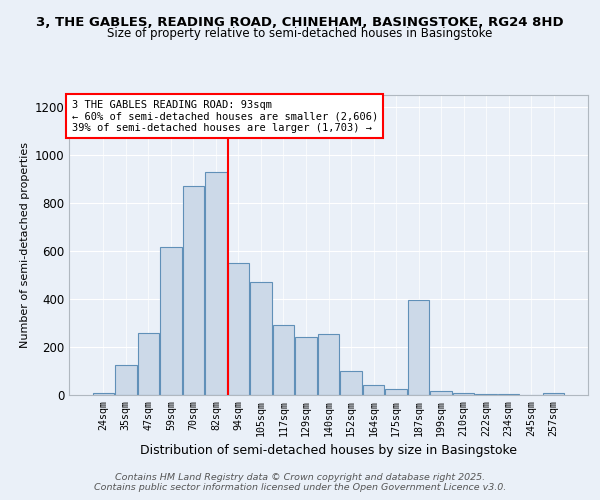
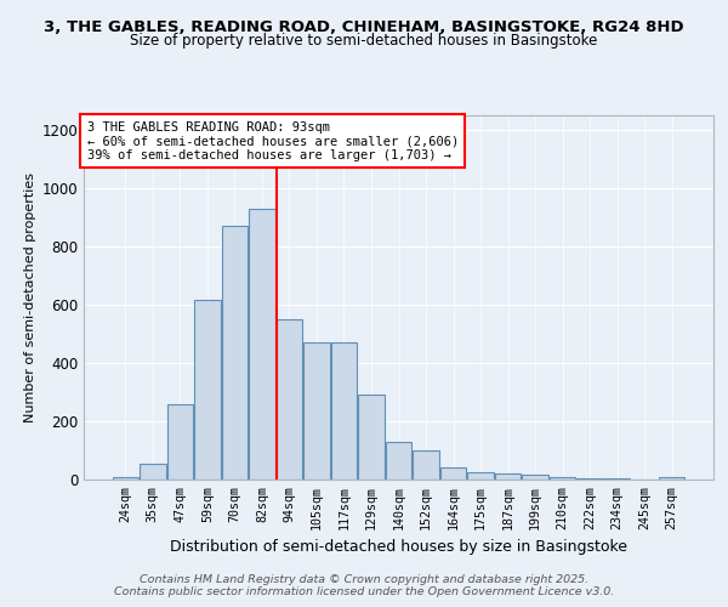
35sqm: 125 -> 55
117sqm: 290 -> 470
129sqm: 240 -> 290
140sqm: 255 -> 130
187sqm: 395 -> 20
